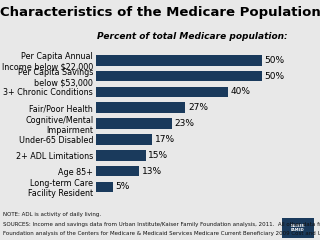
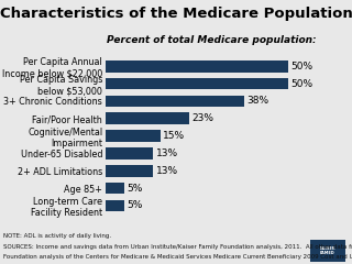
3+ Chronic Conditions: 40% -> 38%
Fair/Poor Health: 27% -> 23%
Cognitive/Mental Impairment: 23% -> 15%
Under-65 Disabled: 17% -> 13%
2+ ADL Limitations: 15% -> 13%
Age 85+: 13% -> 5%
